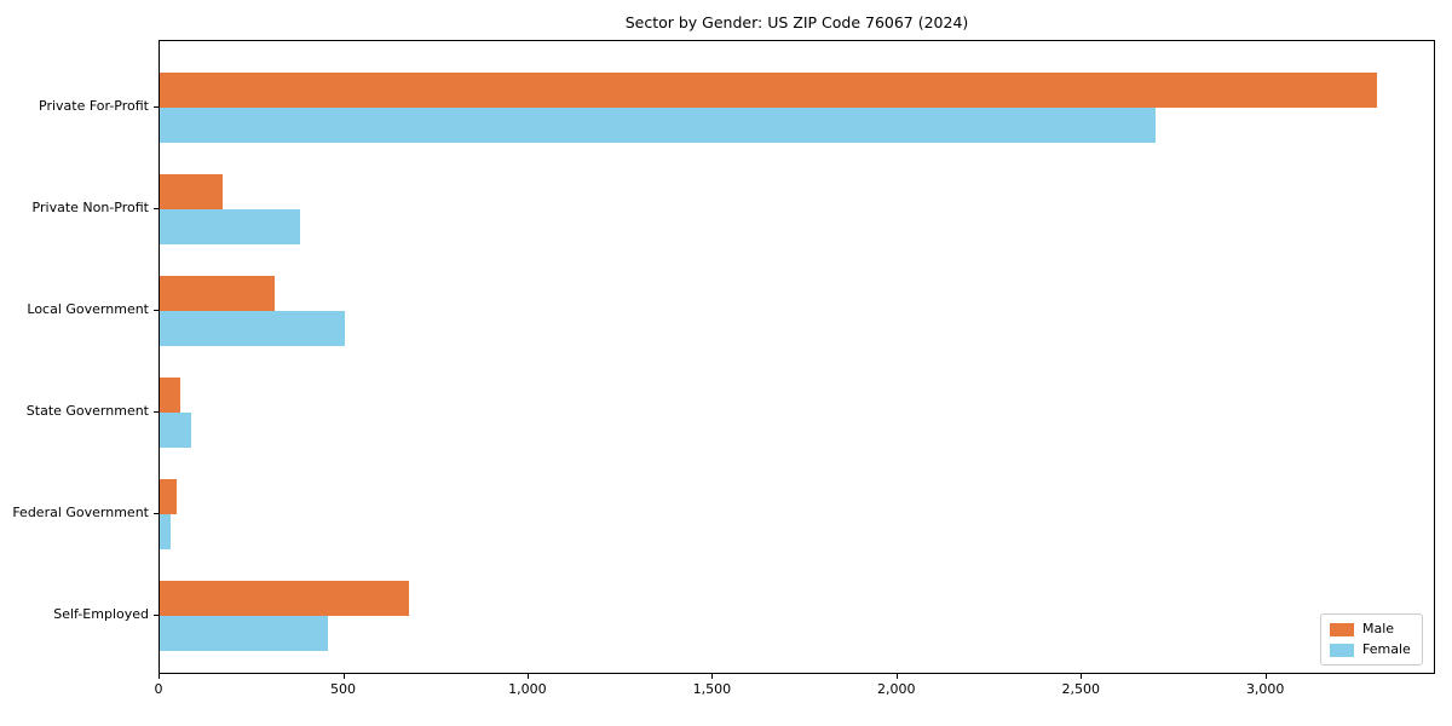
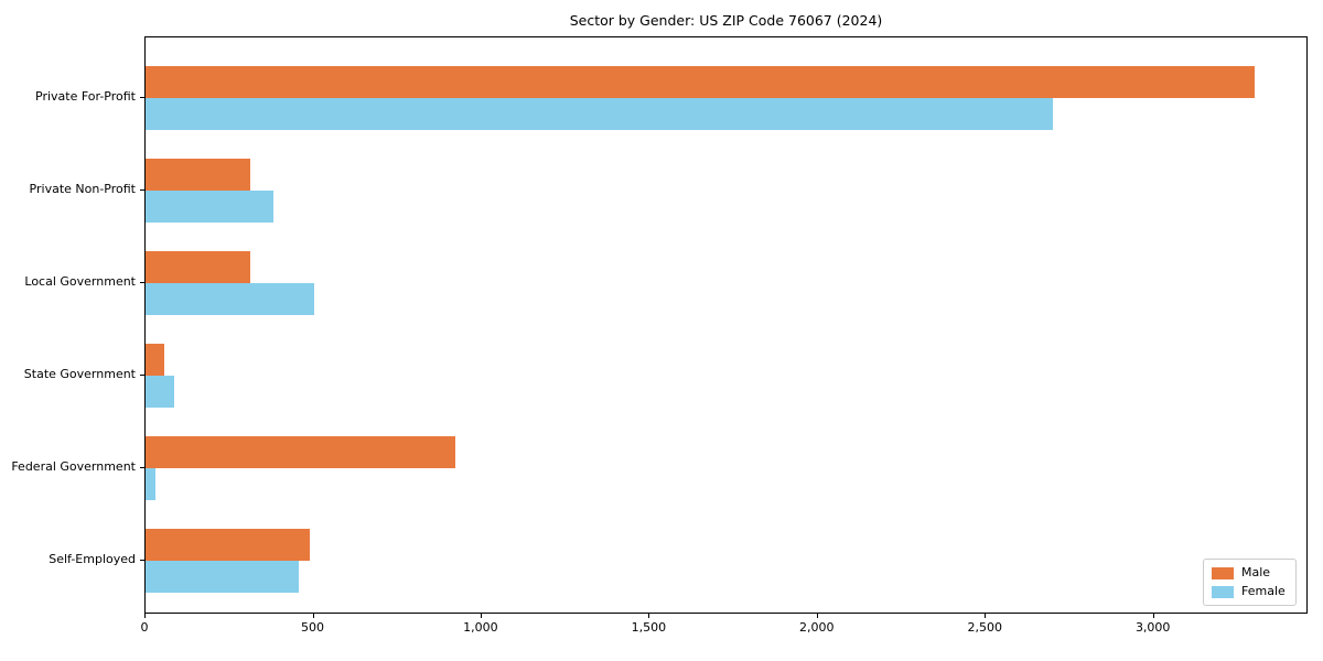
Male/Private Non-Profit: 170 -> 310
Male/Federal Government: 40 -> 920
Male/Self-Employed: 680 -> 490
